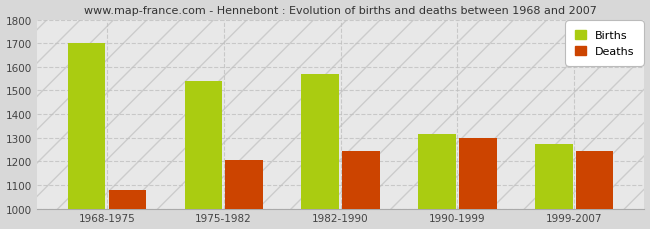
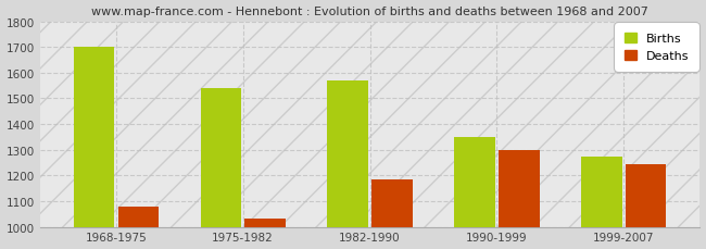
Deaths/1975-1982: 1205 -> 1030
Deaths/1982-1990: 1245 -> 1185
Births/1990-1999: 1315 -> 1350
